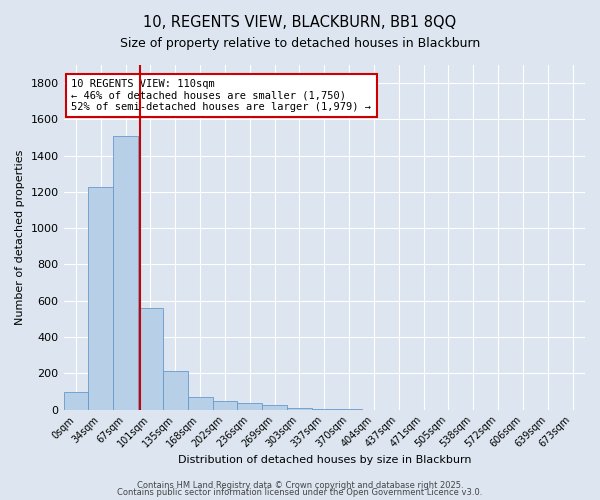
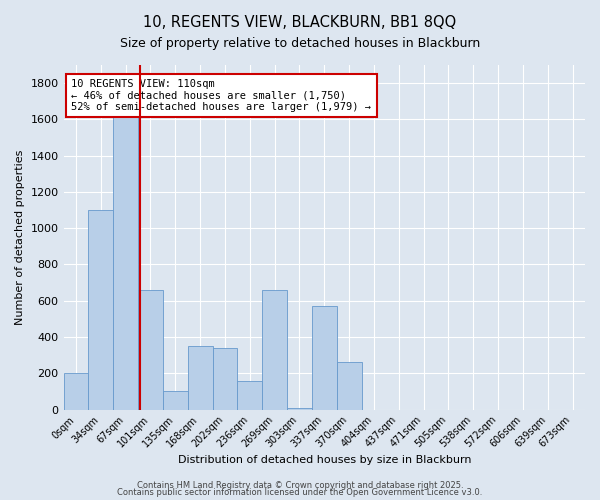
0sqm: 100 -> 200
34sqm: 1230 -> 1100
67sqm: 1510 -> 1620
101sqm: 560 -> 660
135sqm: 210 -> 100
168sqm: 70 -> 350
202sqm: 50 -> 340
236sqm: 40 -> 160
269sqm: 20 -> 660
337sqm: 0 -> 570
370sqm: 0 -> 260
